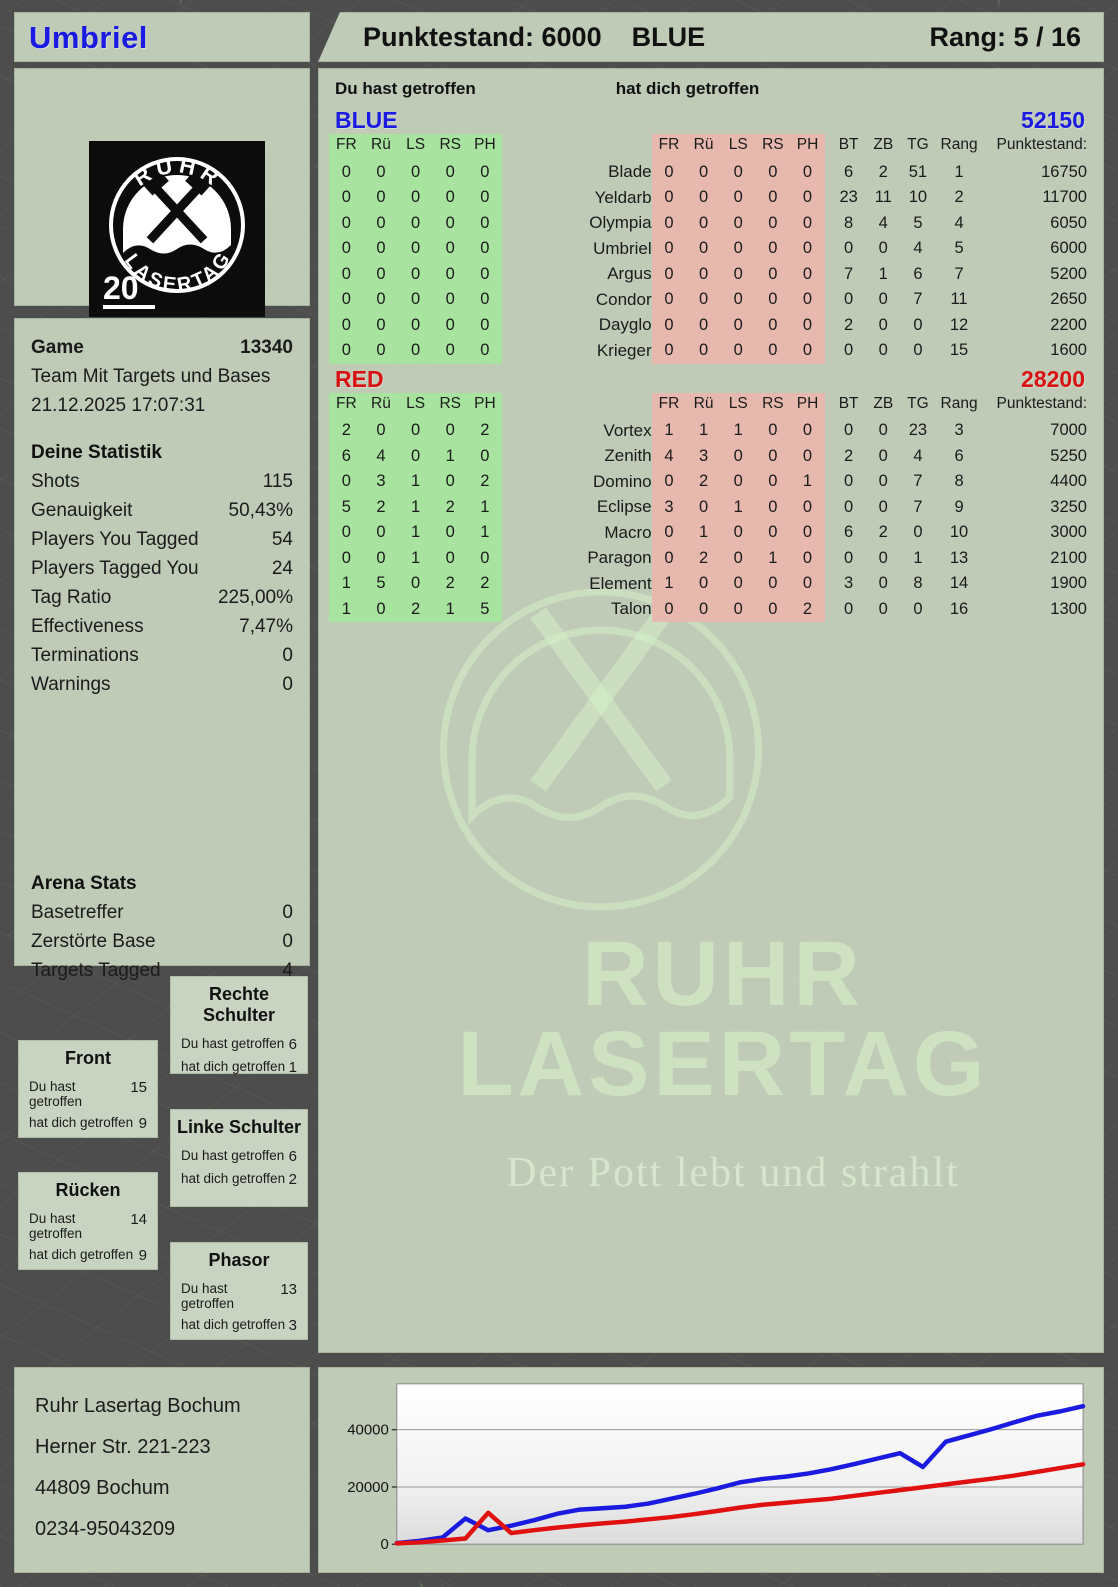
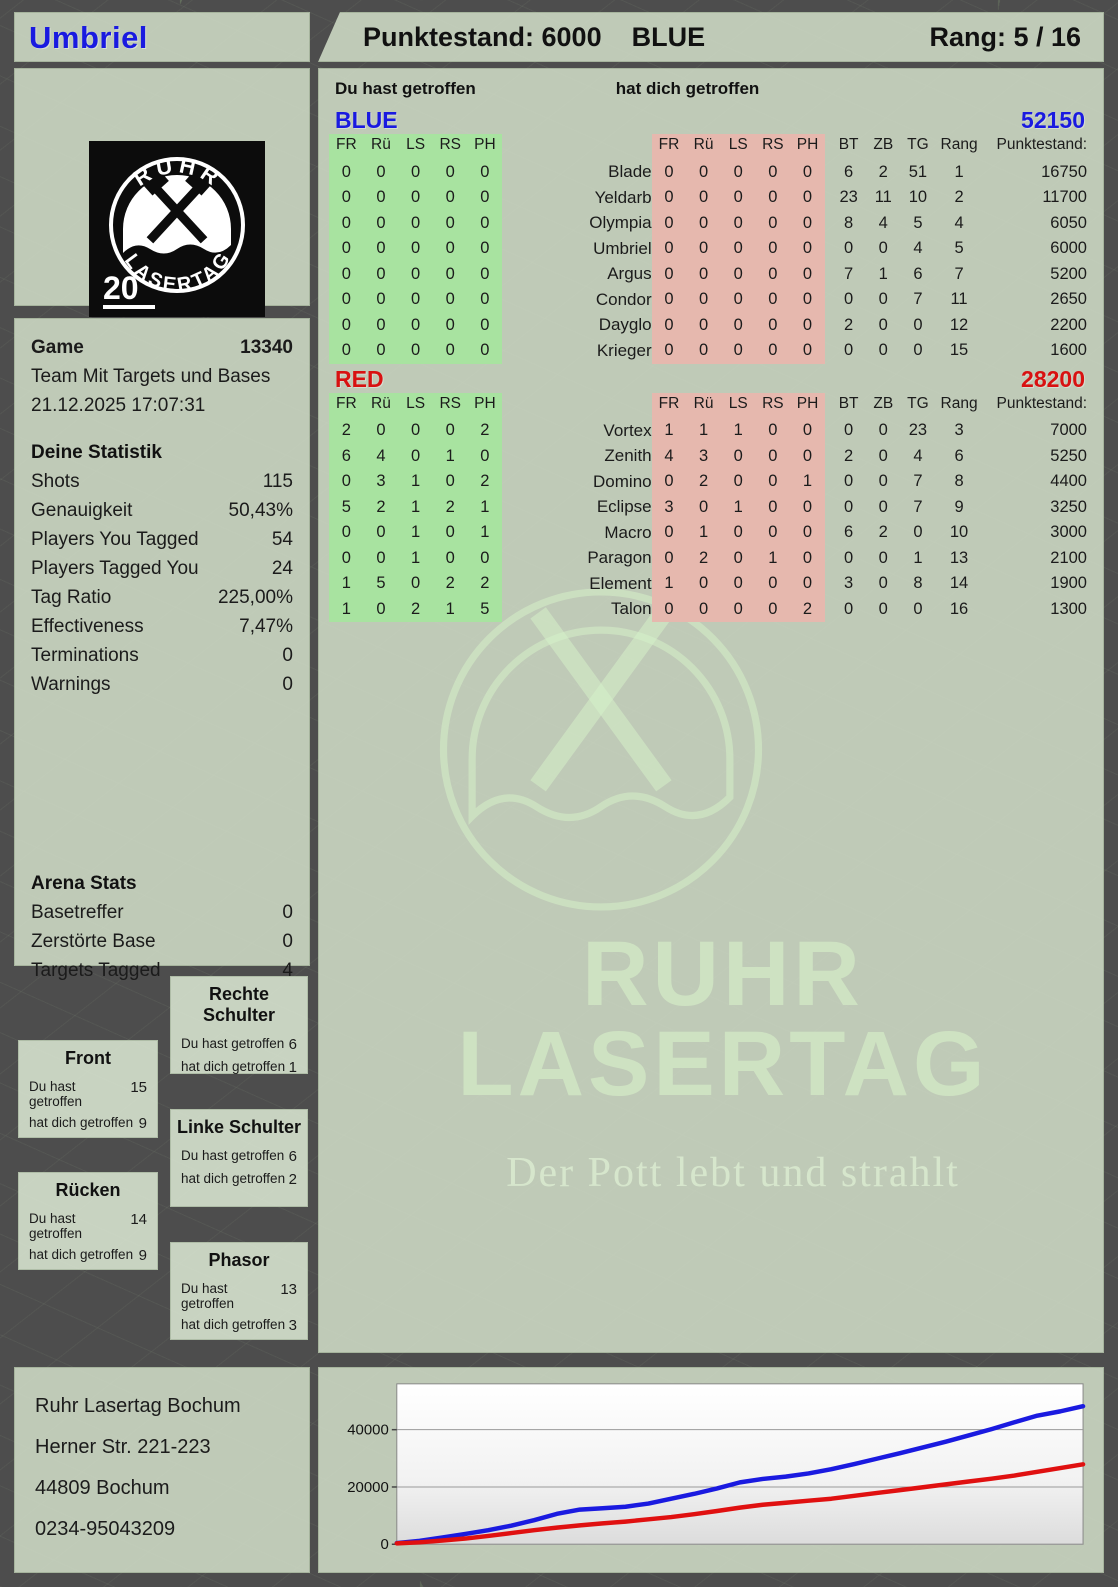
BLUE/3: 9000 -> 4000
RED/4: 11000 -> 3000
BLUE/23: 27000 -> 34000
